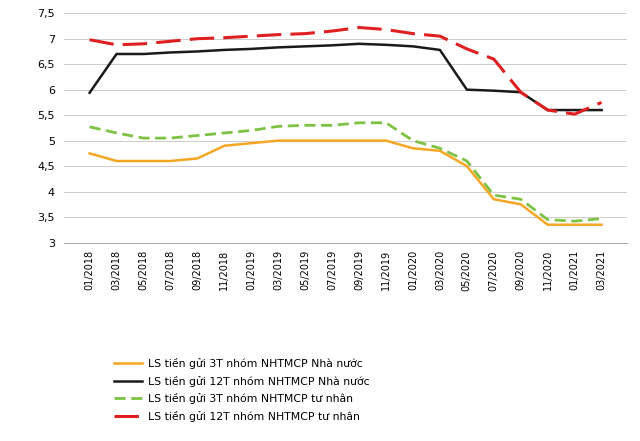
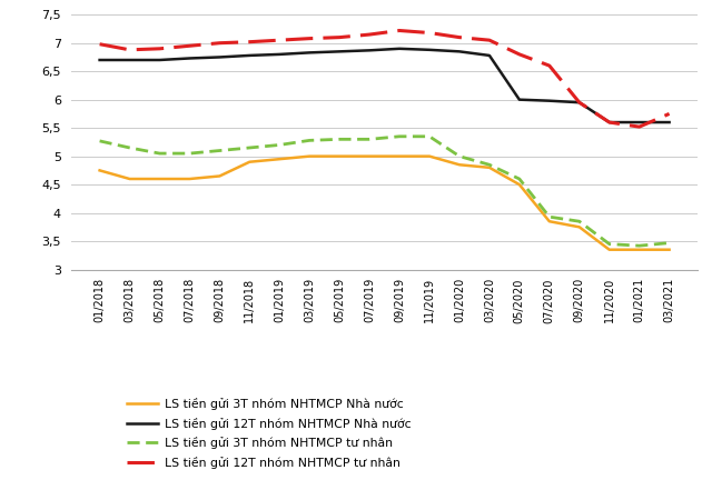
LS tiền gửi 12T nhóm NHTMCP Nhà nước/01/2018: 5,94 -> 6,70
